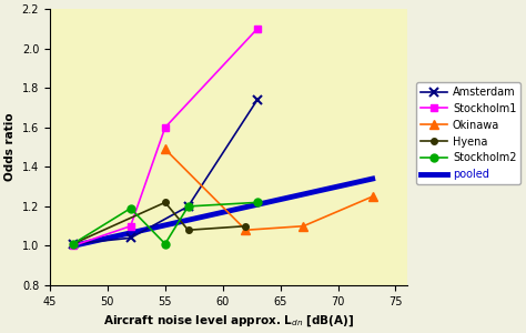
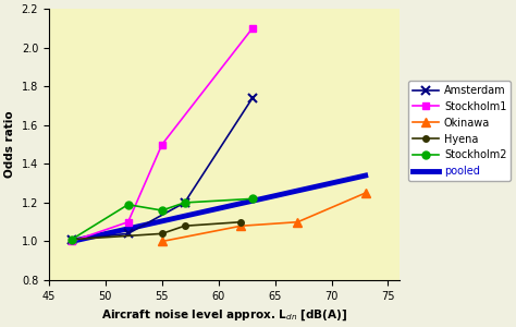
Stockholm1/55: 1.6 -> 1.5
Okinawa/55: 1.49 -> 1.00
Hyena/55: 1.22 -> 1.04
Stockholm2/55: 1.01 -> 1.16
